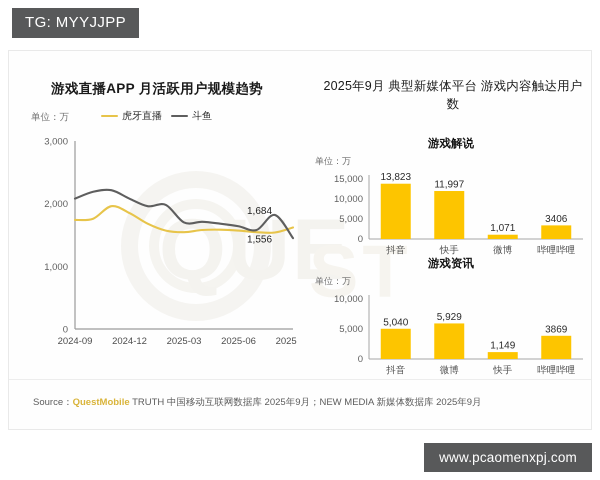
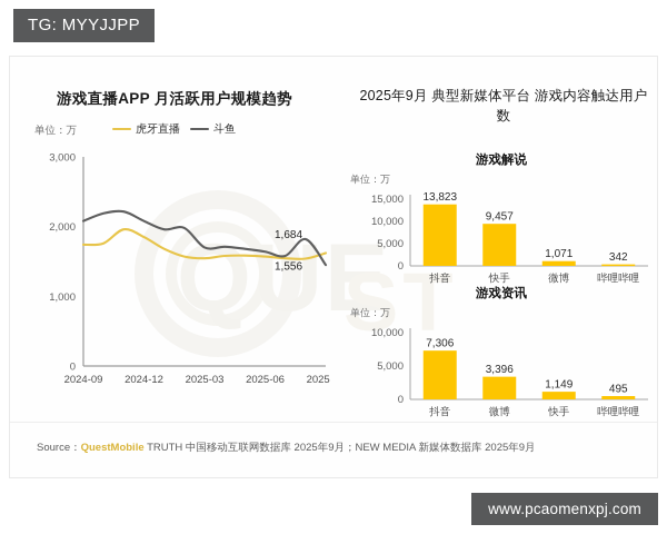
游戏解说/快手: 11,997 -> 9,457
游戏解说/哔哩哔哩: 3406 -> 342
游戏资讯/抖音: 5,040 -> 7,306
游戏资讯/微博: 5,929 -> 3,396
游戏资讯/哔哩哔哩: 3869 -> 495
